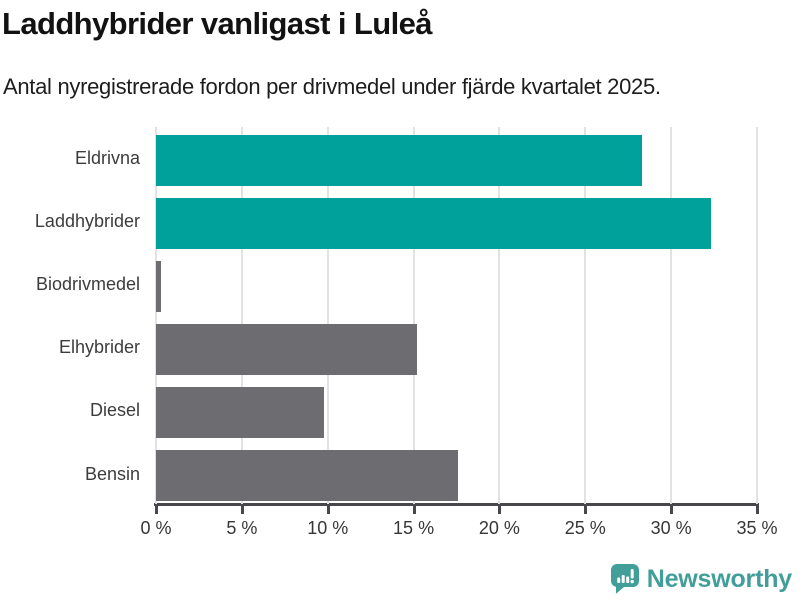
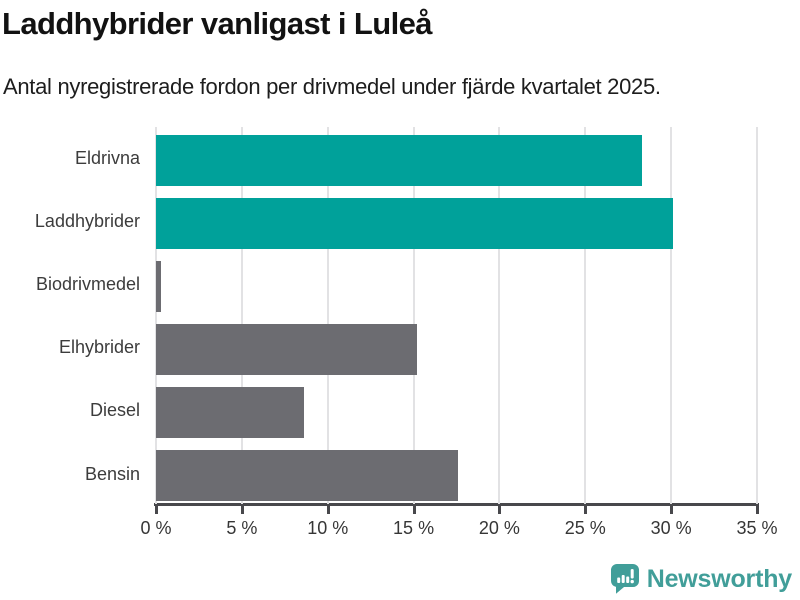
Laddhybrider: 32.3% -> 30.1%
Diesel: 9.8% -> 8.6%
